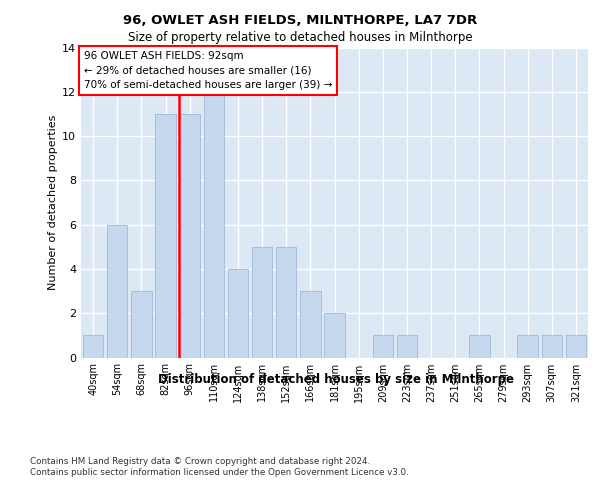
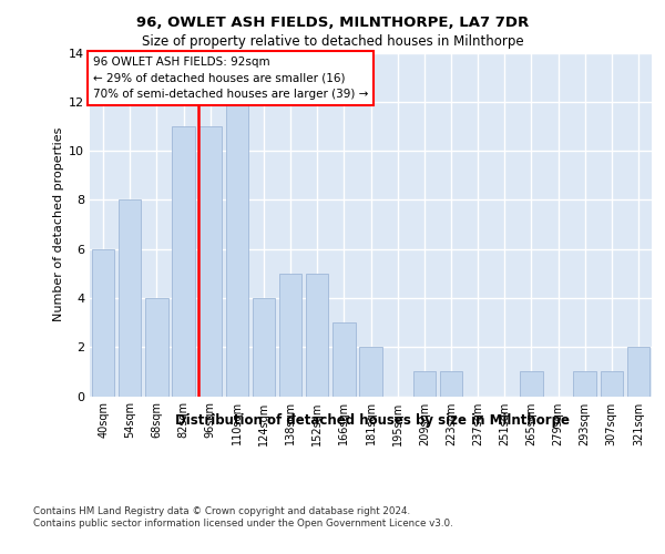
40sqm: 1 -> 6
54sqm: 6 -> 8
68sqm: 3 -> 4
321sqm: 1 -> 2
